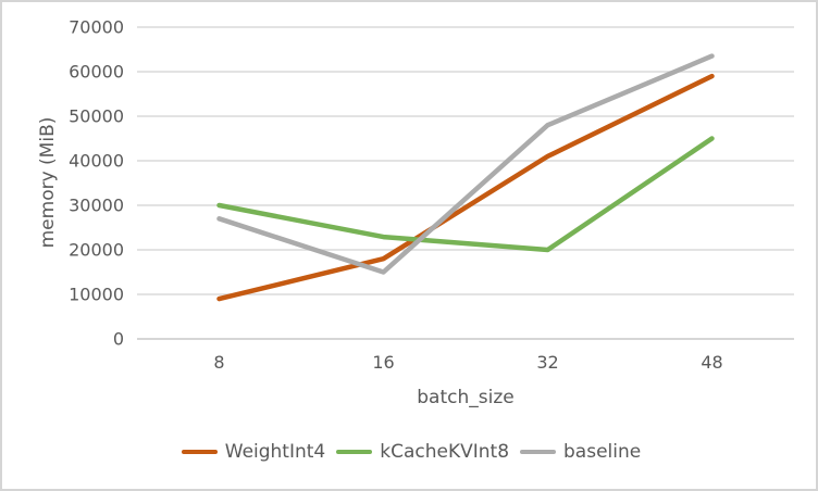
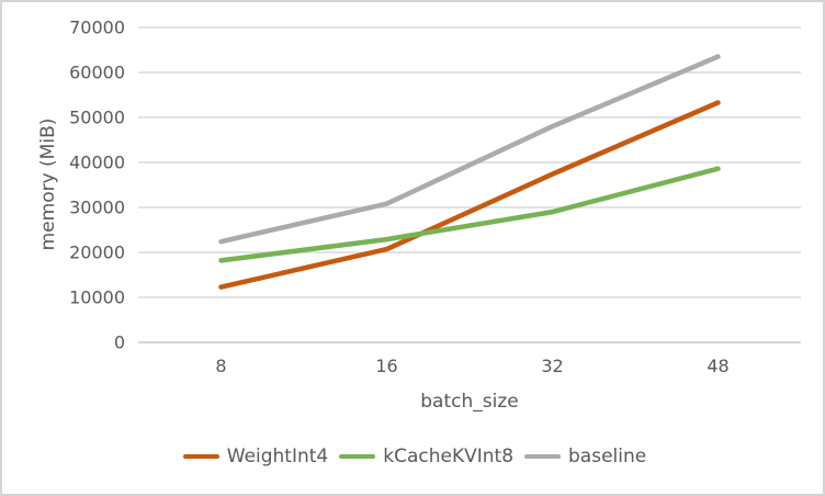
WeightInt4/8: 9000 -> 12000
kCacheKVInt8/8: 30000 -> 18000
baseline/8: 27000 -> 22000
WeightInt4/16: 18000 -> 21000
baseline/16: 15000 -> 31000
WeightInt4/32: 41000 -> 37000
kCacheKVInt8/32: 20000 -> 29000
WeightInt4/48: 59000 -> 53000
kCacheKVInt8/48: 45000 -> 39000
